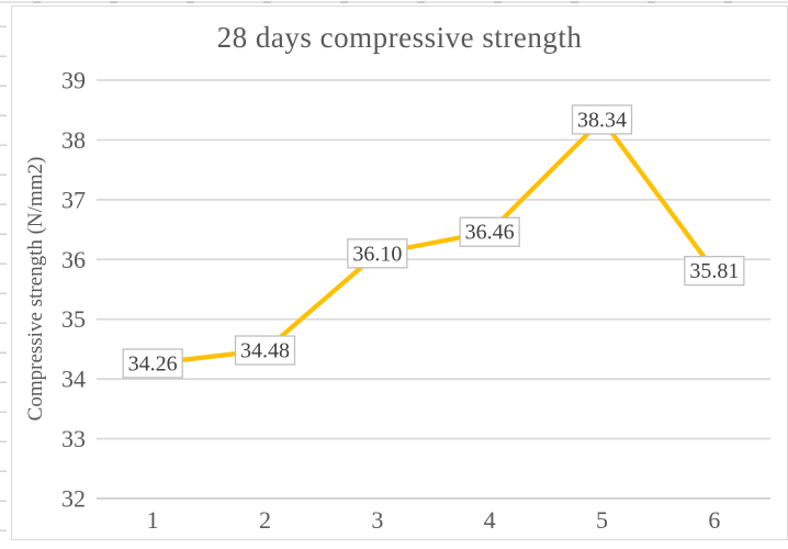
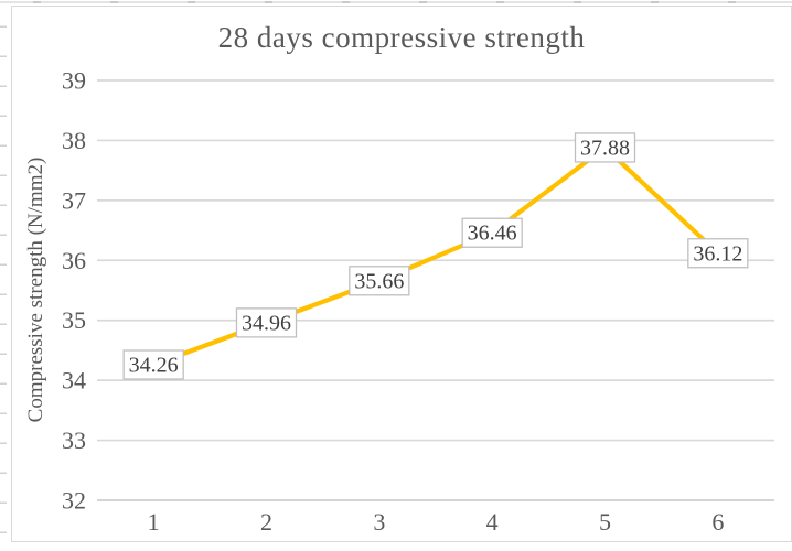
2: 34.48 -> 34.96
3: 36.10 -> 35.66
5: 38.34 -> 37.88
6: 35.81 -> 36.12
